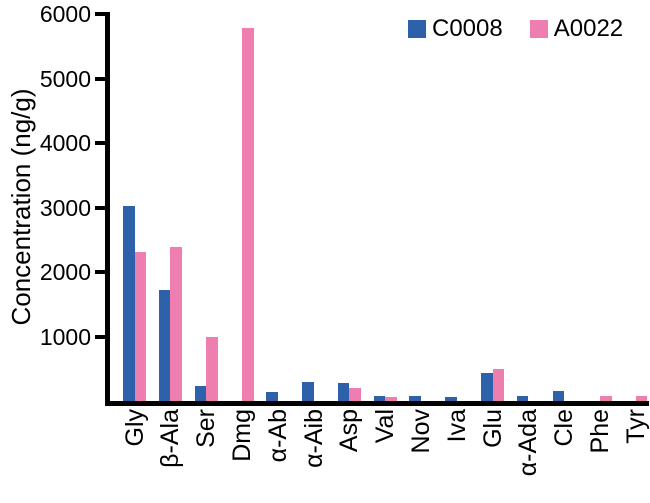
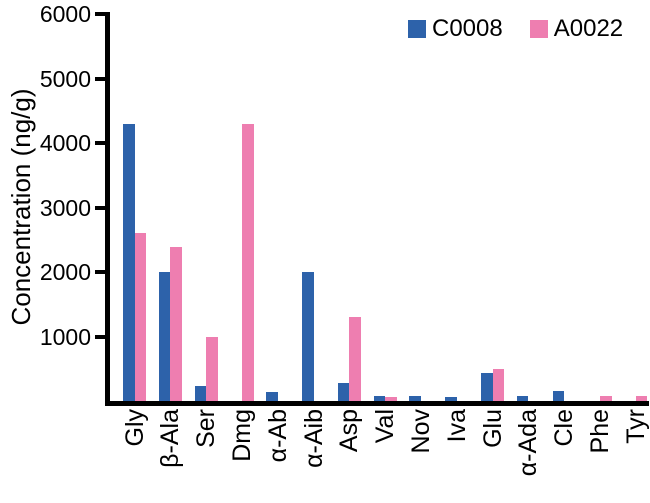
C0008/Gly: 3000 -> 4300
A0022/Gly: 2300 -> 2600
C0008/β-Ala: 1700 -> 2000
A0022/Dmg: 5800 -> 4300
C0008/α-Aib: 300 -> 2000
A0022/Asp: 200 -> 1300
